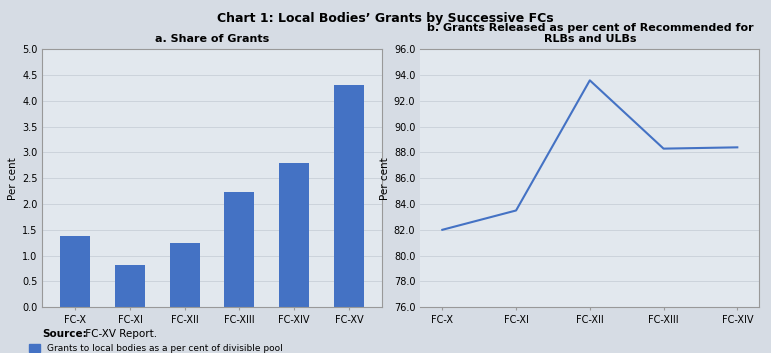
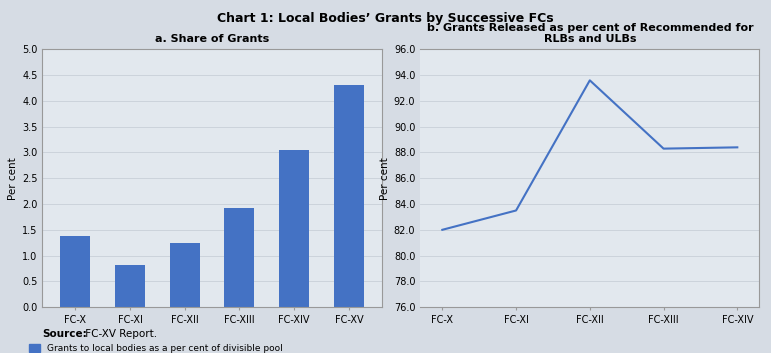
a. Share of Grants/FC-XIII: 2.24 -> 1.92
a. Share of Grants/FC-XIV: 2.80 -> 3.05
